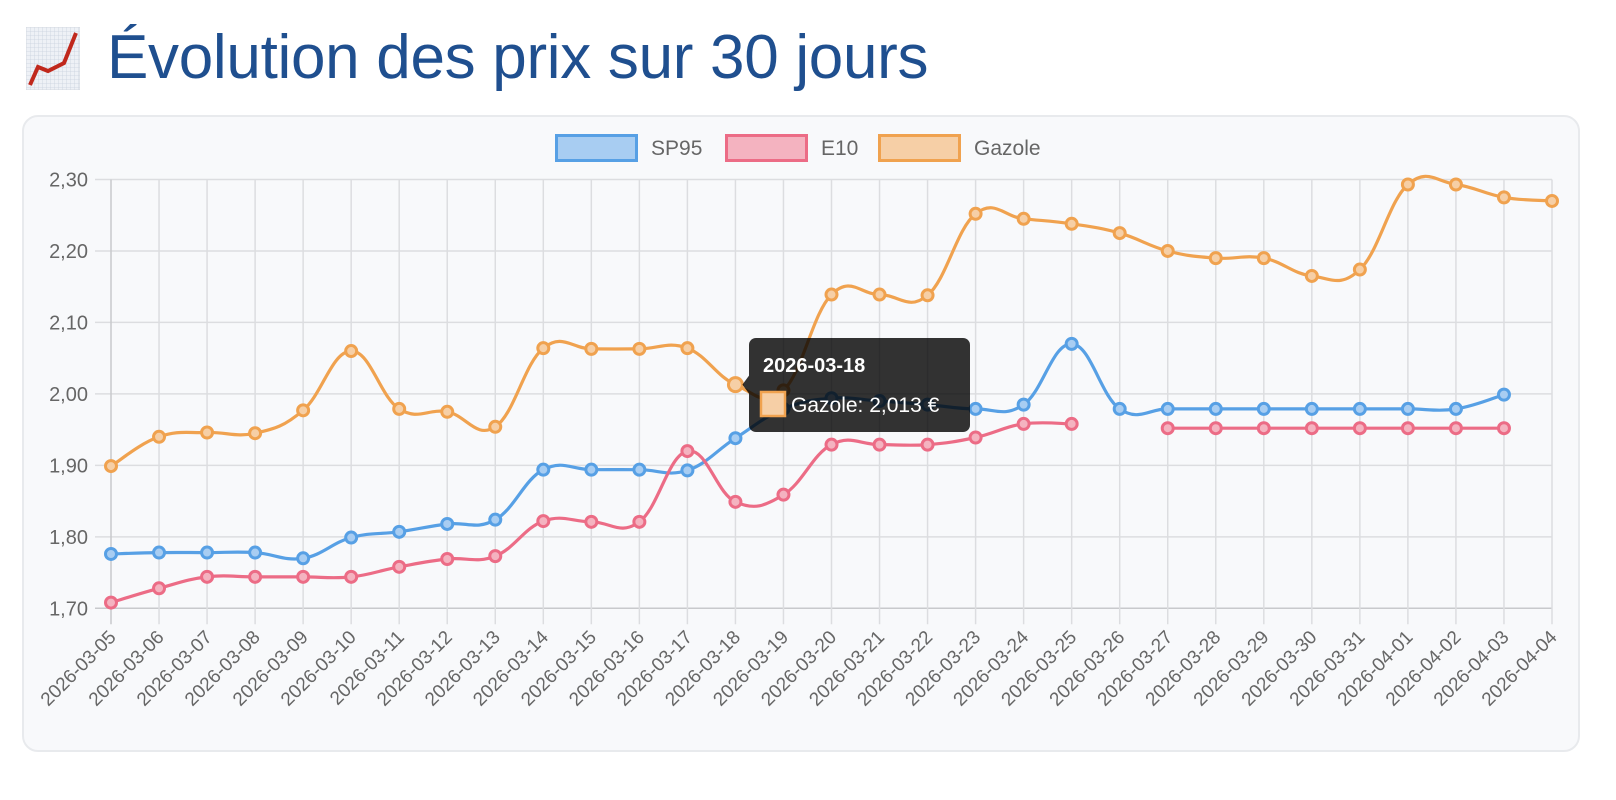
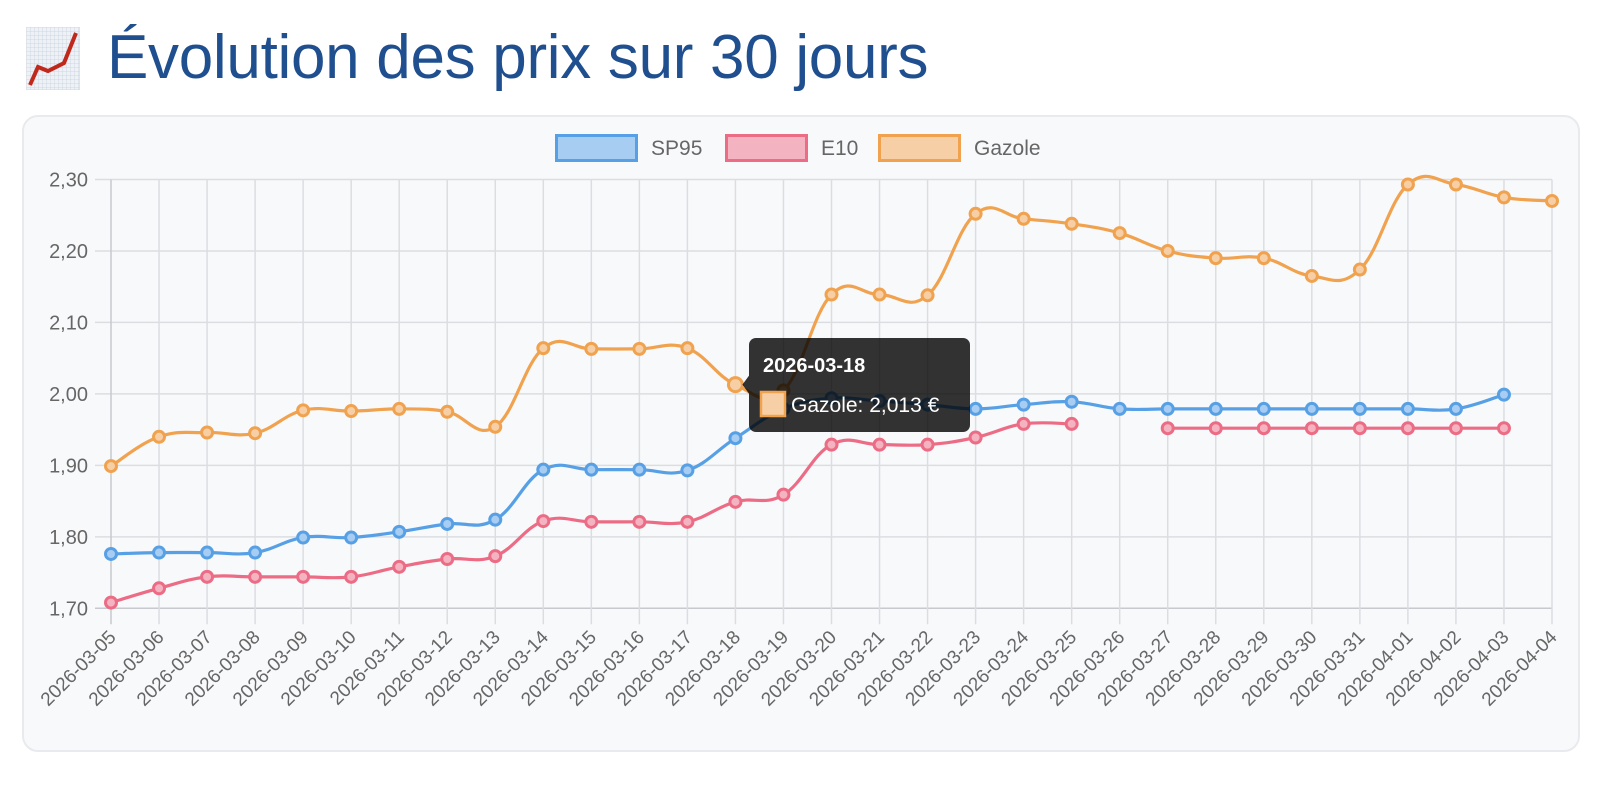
SP95/2026-03-09: 1,77 -> 1,80
Gazole/2026-03-10: 2,06 -> 1,98
E10/2026-03-17: 1,92 -> 1,82
SP95/2026-03-25: 2,07 -> 1,99
